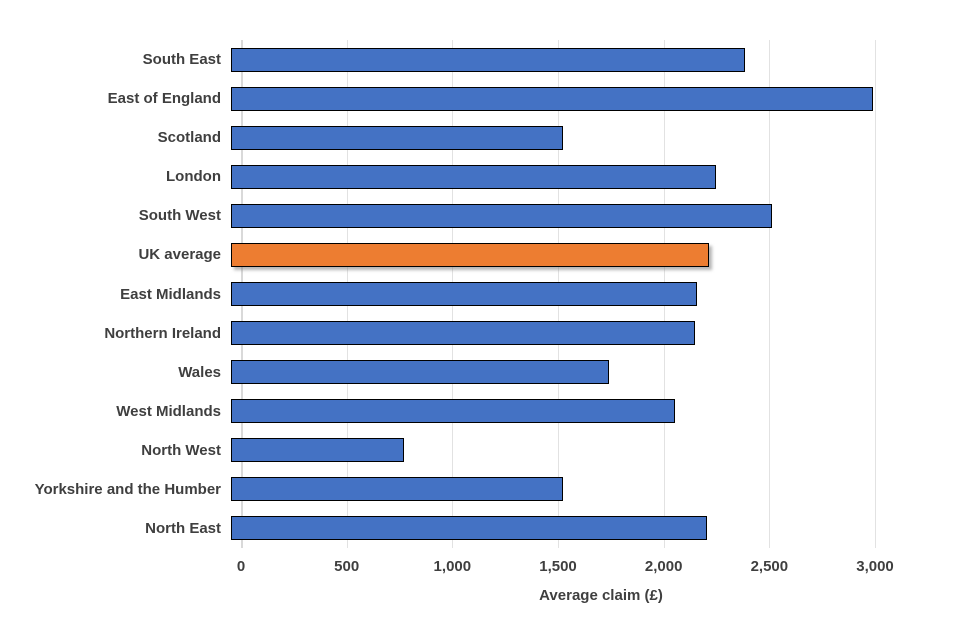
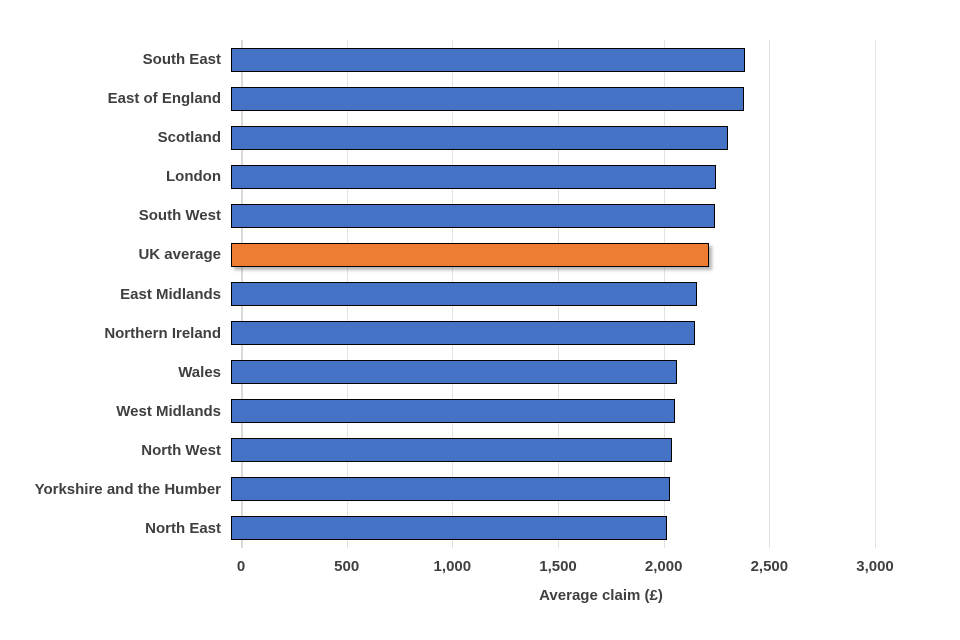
East of England: 3040 -> 2420
Scotland: 1570 -> 2350
South West: 2560 -> 2290
Wales: 1790 -> 2110
North West: 820 -> 2080
Yorkshire and the Humber: 1570 -> 2080
North East: 2250 -> 2060
